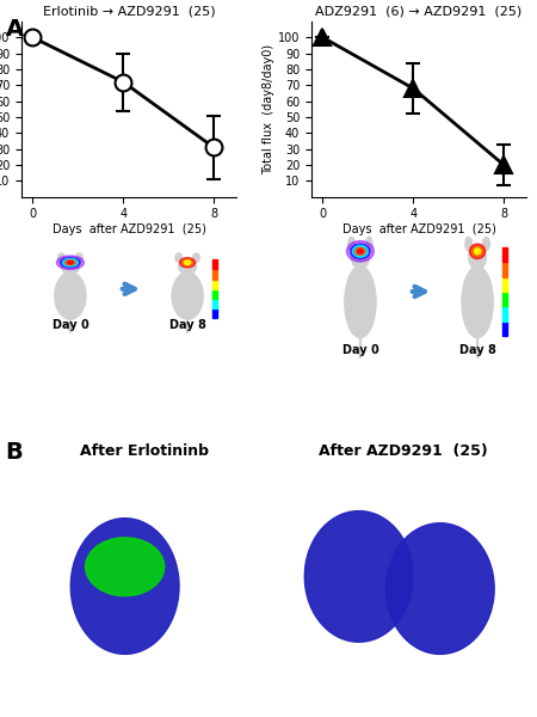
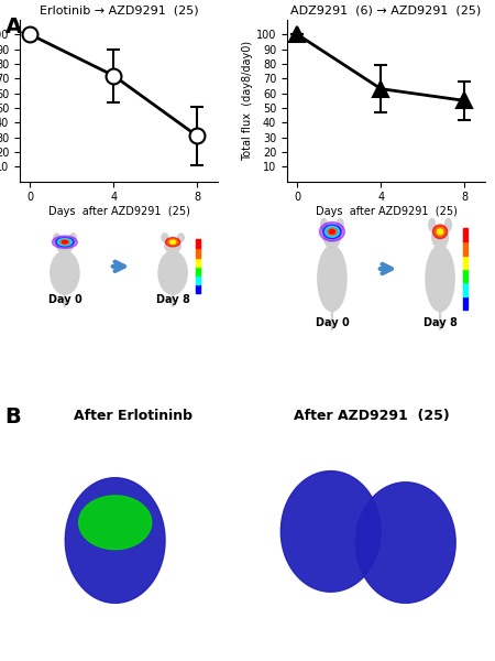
ADZ9291 (6) → AZD9291 (25)/4: 68 -> 63
ADZ9291 (6) → AZD9291 (25)/8: 20 -> 55
